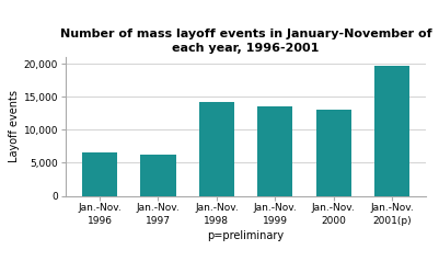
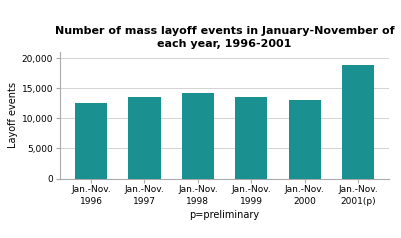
Jan.-Nov. 1996: 6,600 -> 12,500
Jan.-Nov. 1997: 6,200 -> 13,500
Jan.-Nov. 2001(p): 19,800 -> 18,900
